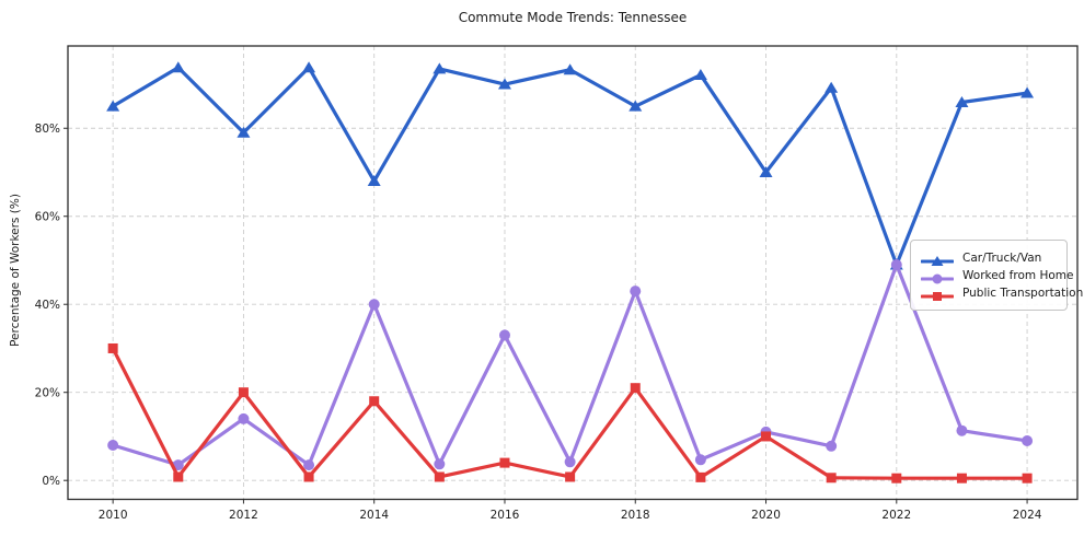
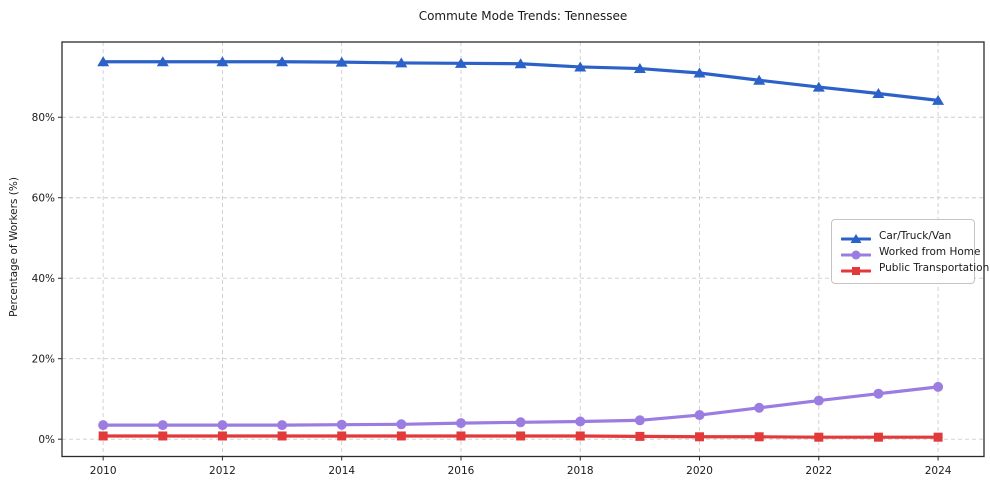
Car/Truck/Van/2010: 85% -> 94%
Worked from Home/2010: 8% -> 4%
Public Transportation/2010: 30% -> 1%
Car/Truck/Van/2012: 79% -> 94%
Worked from Home/2012: 14% -> 4%
Public Transportation/2012: 20% -> 1%
Car/Truck/Van/2014: 68% -> 94%
Worked from Home/2014: 40% -> 4%
Public Transportation/2014: 18% -> 1%
Car/Truck/Van/2016: 90% -> 93%
Worked from Home/2016: 33% -> 4%
Public Transportation/2016: 4% -> 1%
Car/Truck/Van/2018: 85% -> 92%
Worked from Home/2018: 43% -> 4%
Public Transportation/2018: 21% -> 1%
Car/Truck/Van/2020: 70% -> 91%
Worked from Home/2020: 11% -> 6%
Public Transportation/2020: 10% -> 1%
Car/Truck/Van/2022: 49% -> 88%
Worked from Home/2022: 49% -> 10%
Car/Truck/Van/2024: 88% -> 84%
Worked from Home/2024: 9% -> 13%
